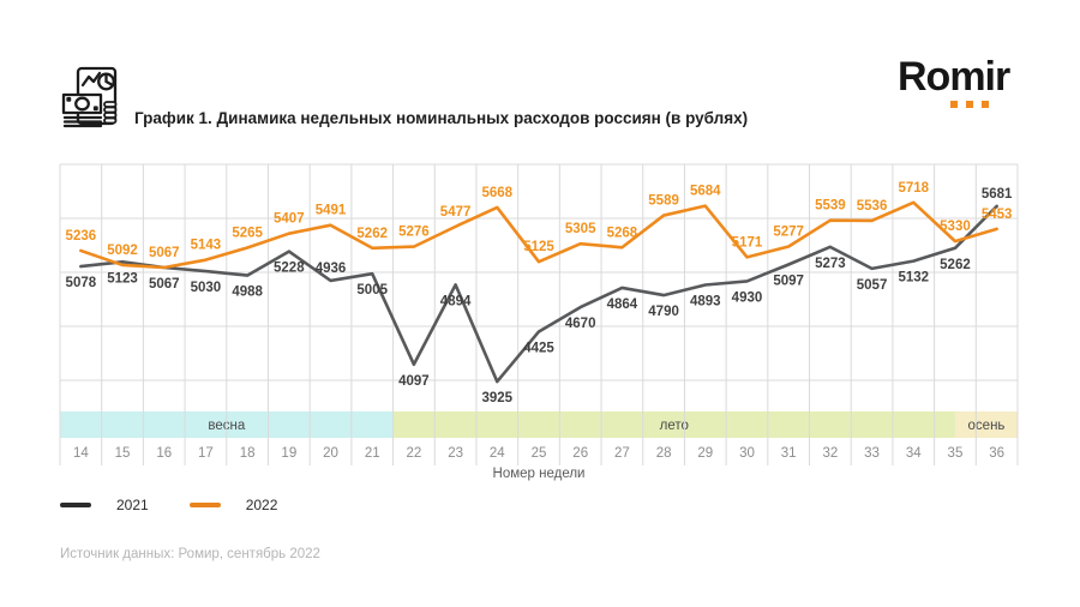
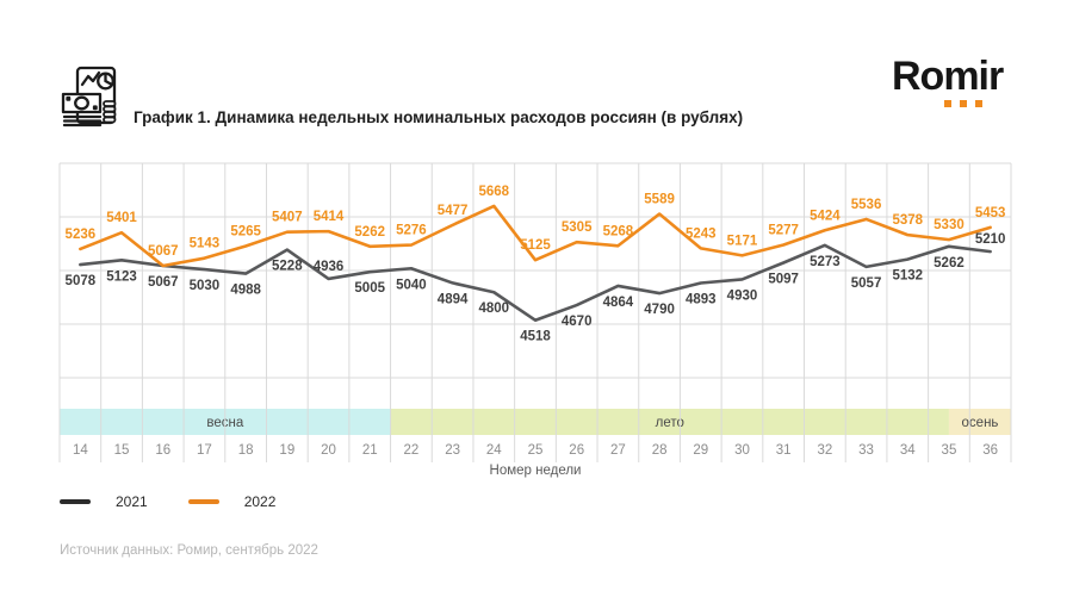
2022/15: 5092 -> 5401
2022/20: 5491 -> 5414
2021/22: 4097 -> 5040
2021/24: 3925 -> 4800
2021/25: 4425 -> 4518
2022/29: 5684 -> 5243
2022/32: 5539 -> 5424
2022/34: 5718 -> 5378
2021/36: 5681 -> 5210
